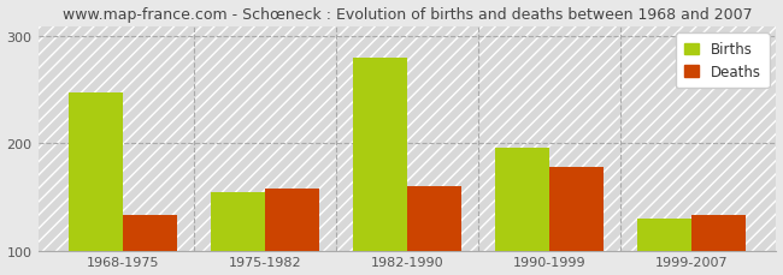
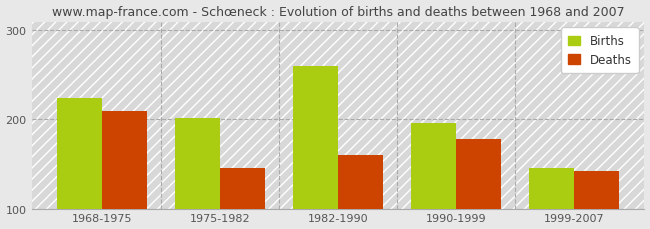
Births/1968-1975: 248 -> 224
Deaths/1968-1975: 133 -> 210
Births/1975-1982: 155 -> 202
Deaths/1975-1982: 158 -> 146
Births/1982-1990: 280 -> 260
Births/1999-2007: 130 -> 146
Deaths/1999-2007: 133 -> 142
